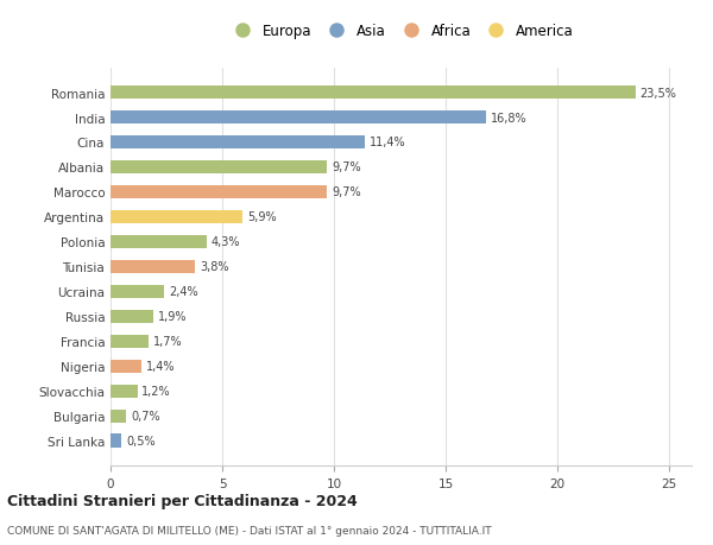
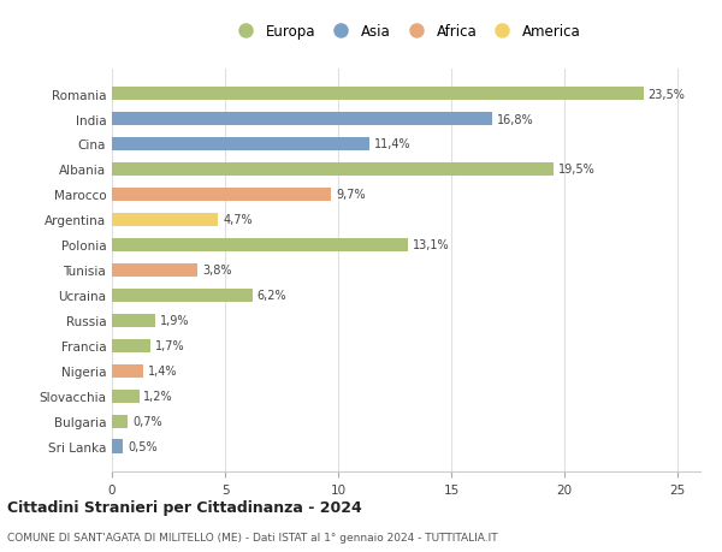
Albania: 9,7% -> 19,5%
Argentina: 5,9% -> 4,7%
Polonia: 4,3% -> 13,1%
Ucraina: 2,4% -> 6,2%
